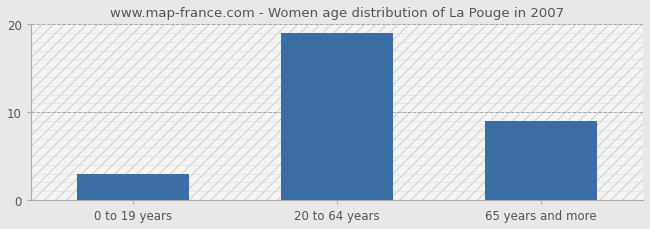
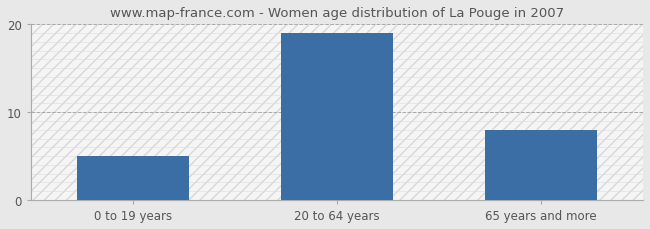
0 to 19 years: 3 -> 5
65 years and more: 9 -> 8
